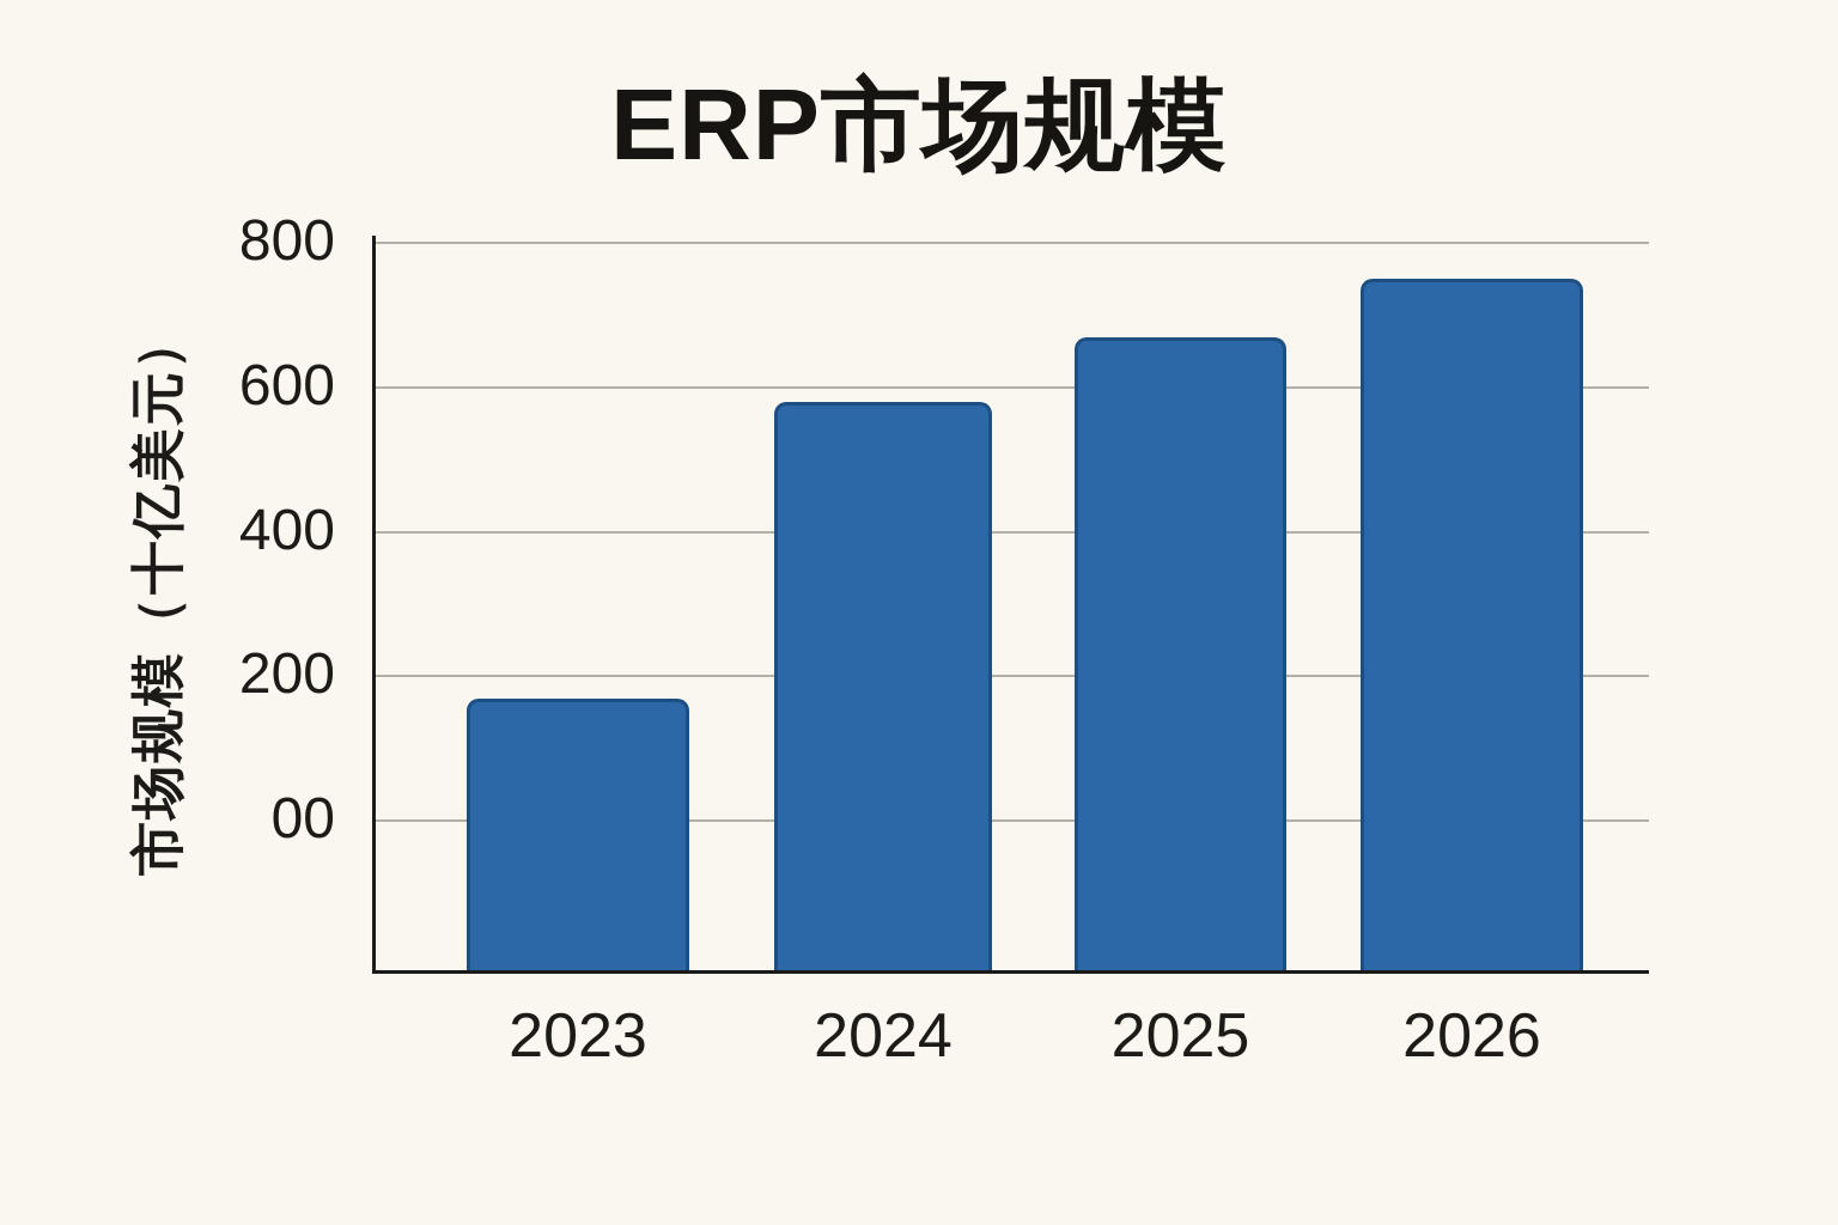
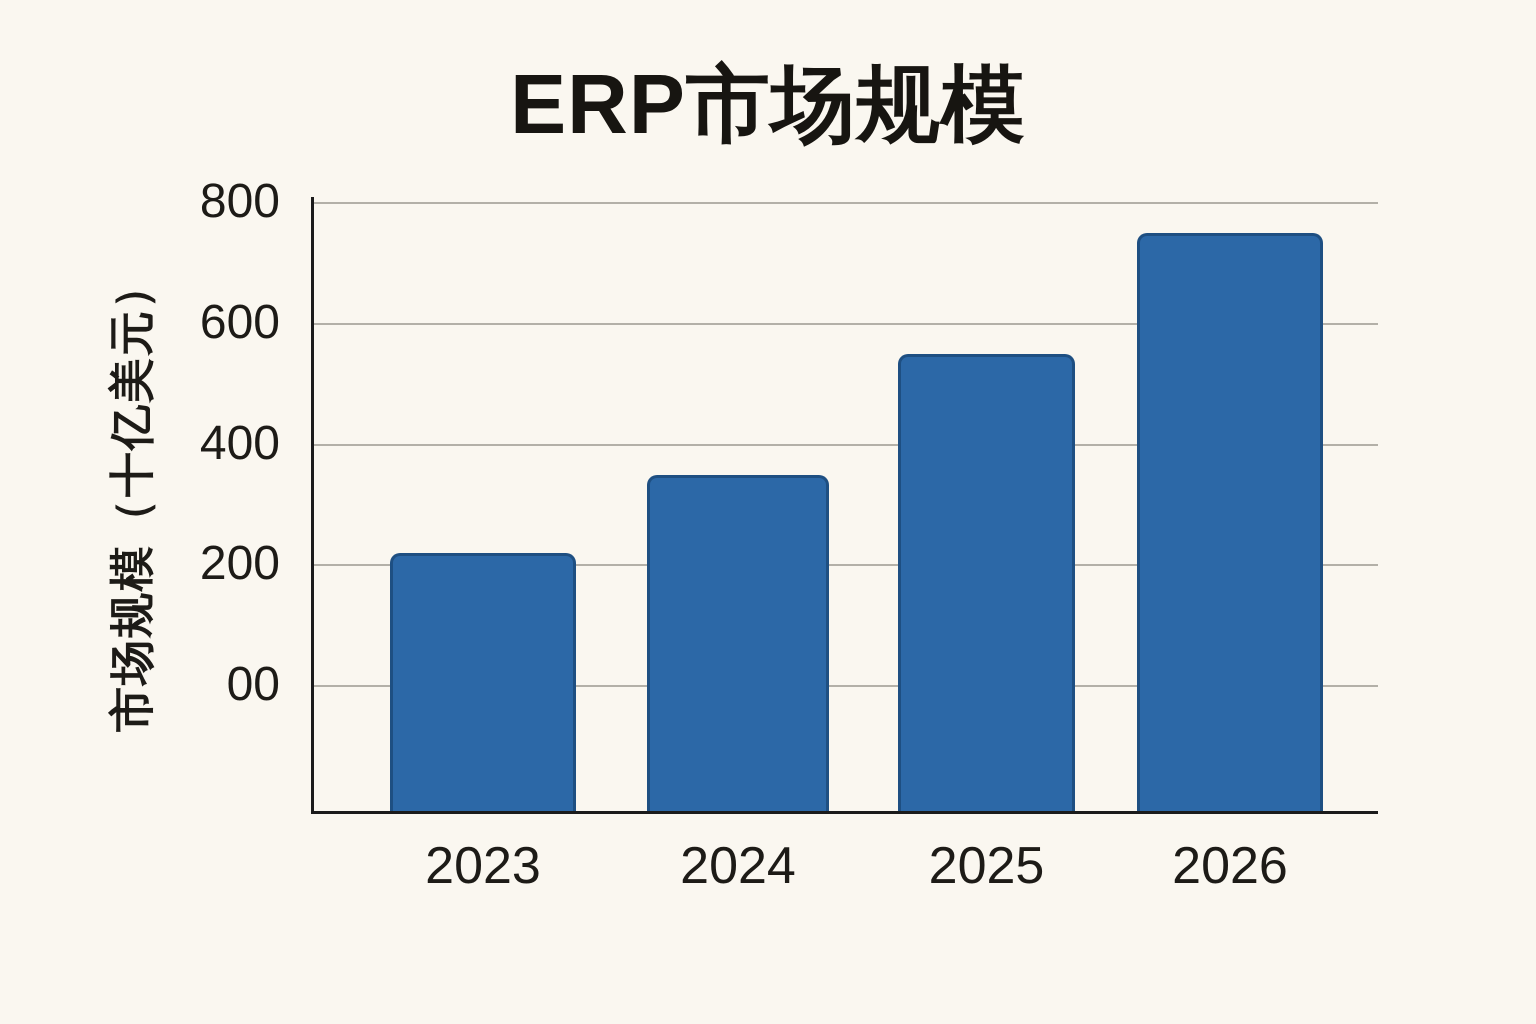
2023: 170 -> 220
2024: 580 -> 350
2025: 670 -> 550
